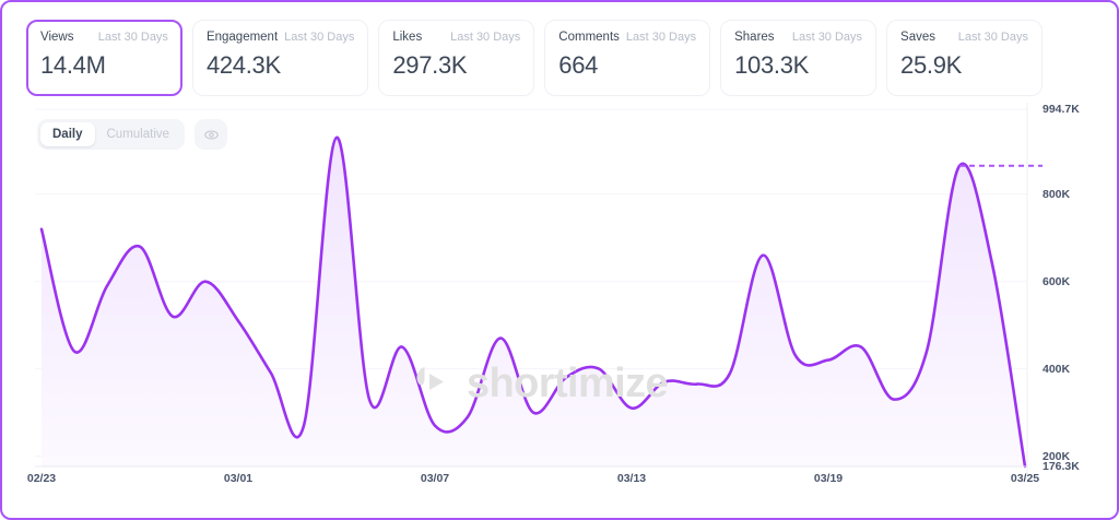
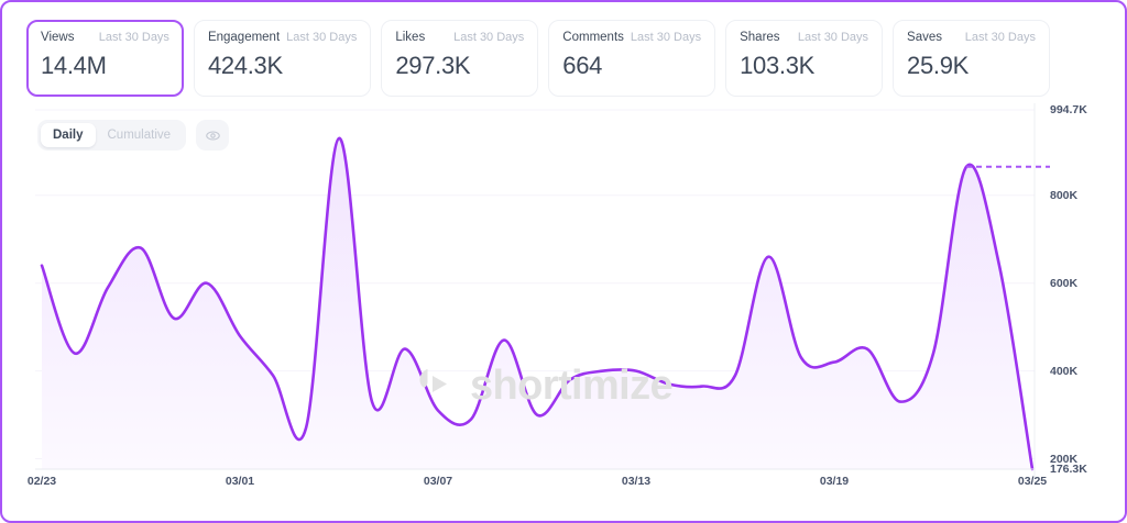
02/23: 720K -> 640K
03/01: 510K -> 480K
03/07: 270K -> 310K
03/13: 310K -> 400K
